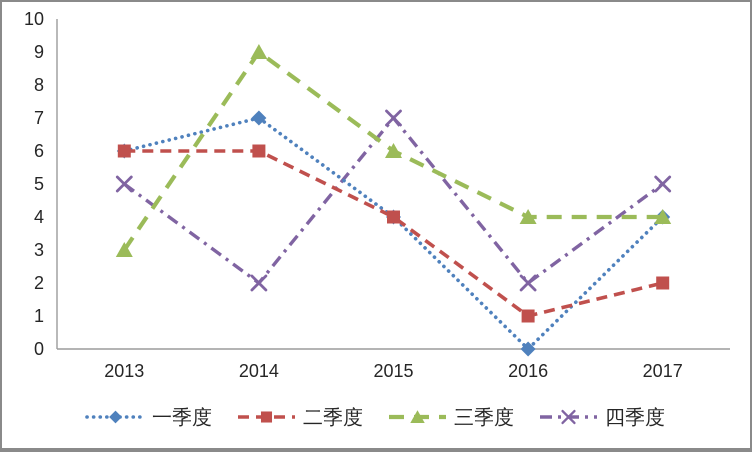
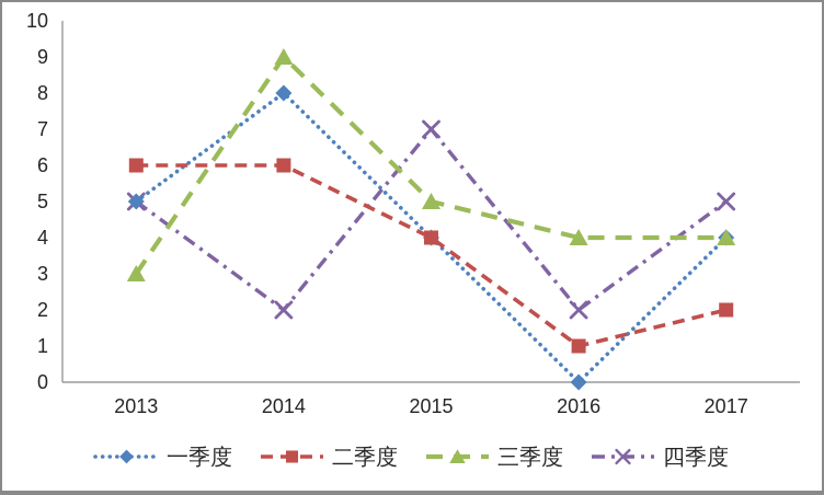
一季度/2013: 6 -> 5
一季度/2014: 7 -> 8
三季度/2015: 6 -> 5
